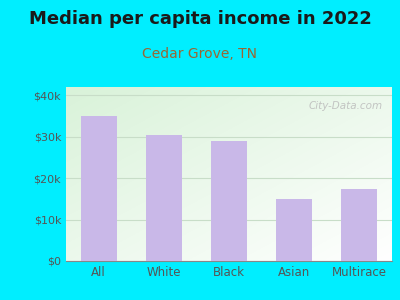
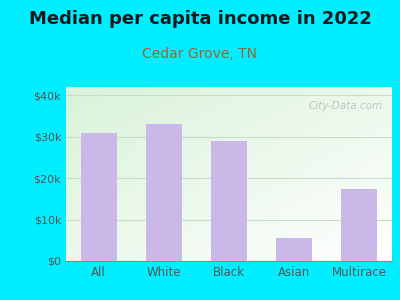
All: $35.0k -> $31.0k
White: $30.5k -> $33.0k
Asian: $15.0k -> $5.5k
